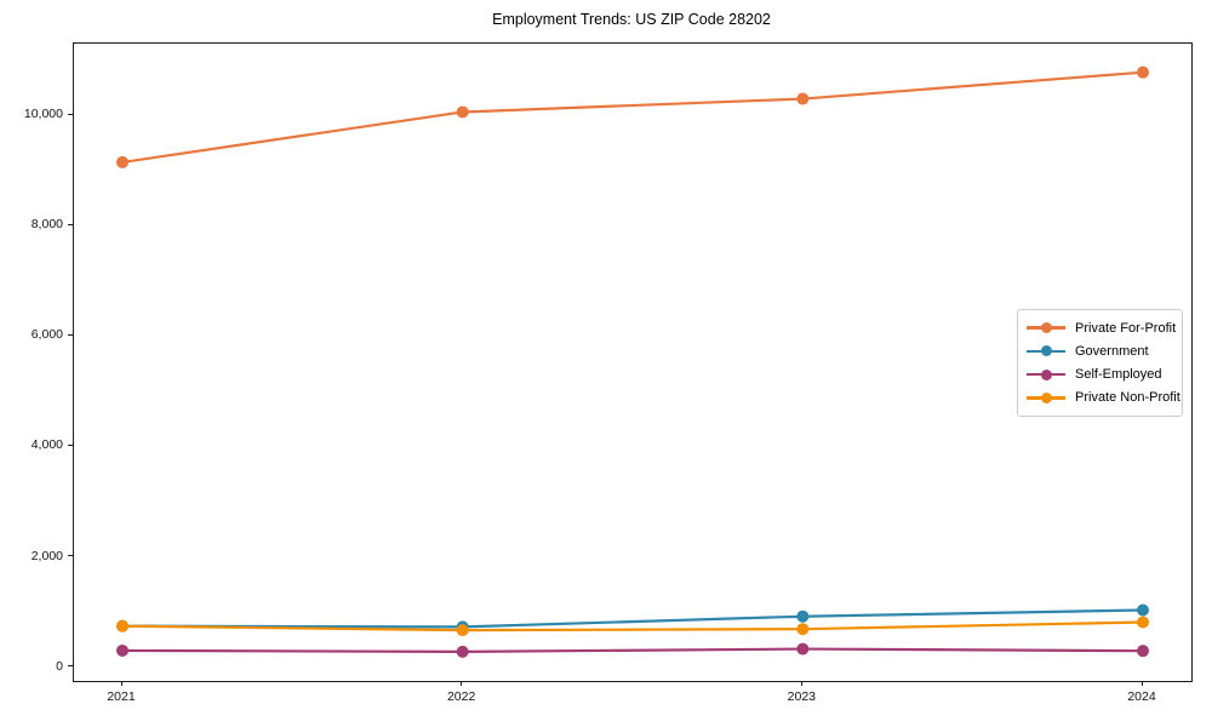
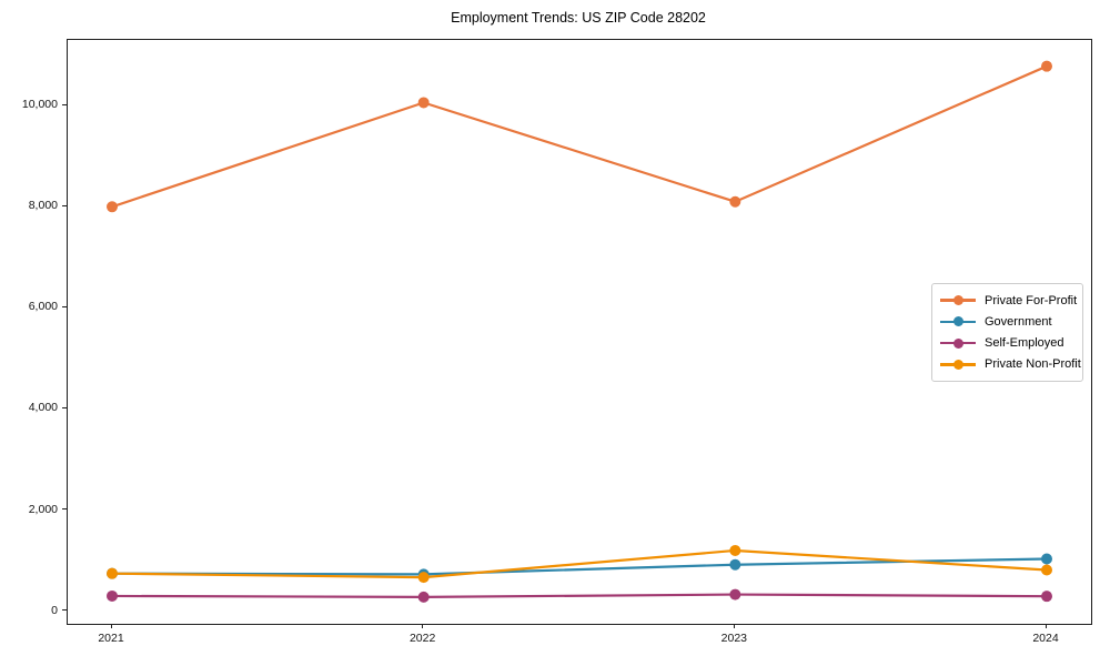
Private For-Profit/2021: 9200 -> 8000
Private For-Profit/2023: 10300 -> 8100
Private Non-Profit/2023: 700 -> 1200
